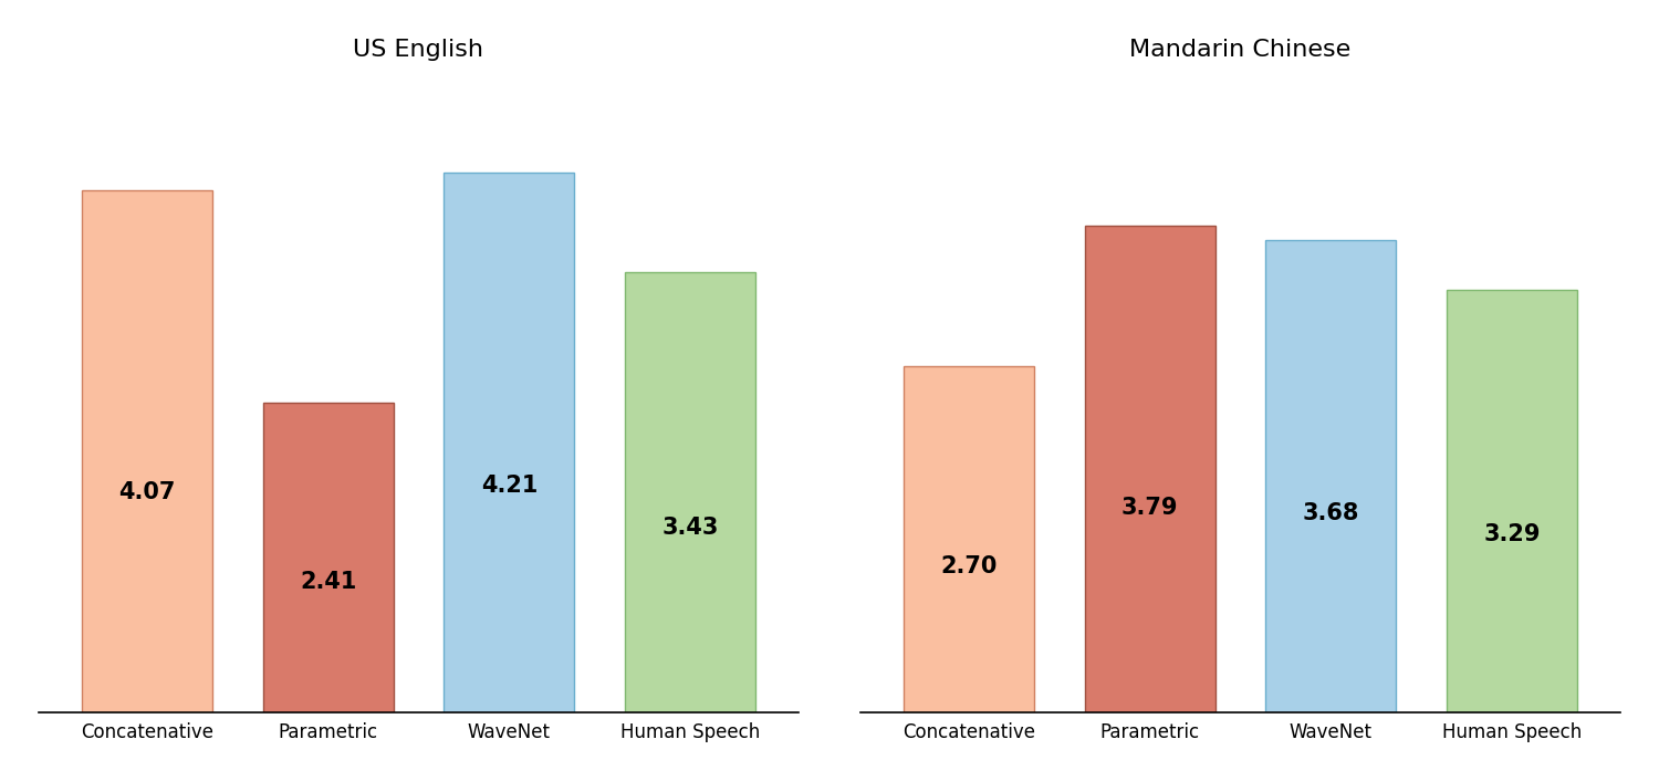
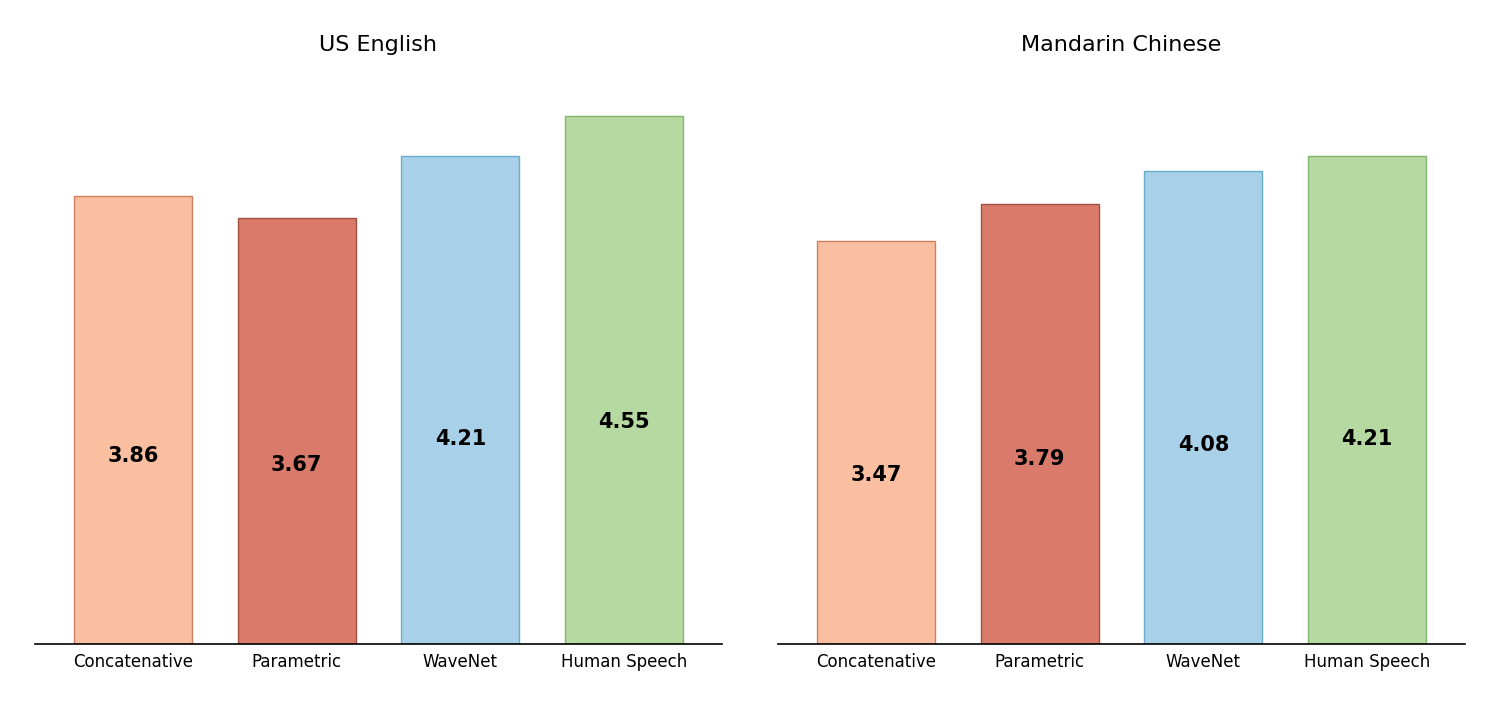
US English/Concatenative: 4.07 -> 3.86
US English/Parametric: 2.41 -> 3.67
US English/Human Speech: 3.43 -> 4.55
Mandarin Chinese/Concatenative: 2.70 -> 3.47
Mandarin Chinese/WaveNet: 3.68 -> 4.08
Mandarin Chinese/Human Speech: 3.29 -> 4.21
